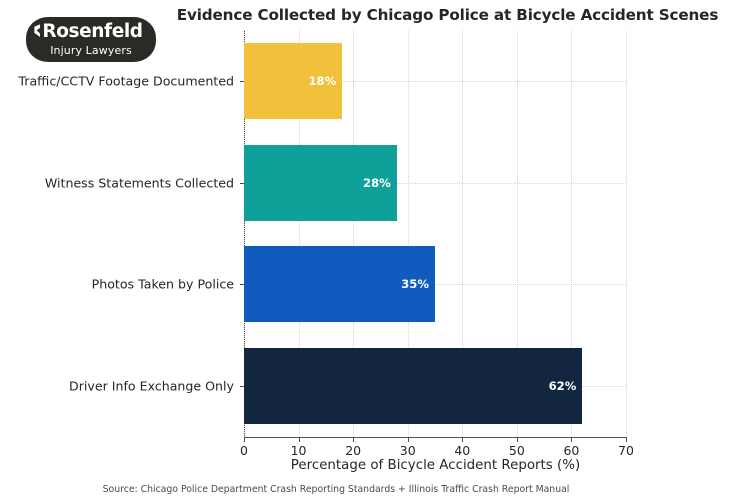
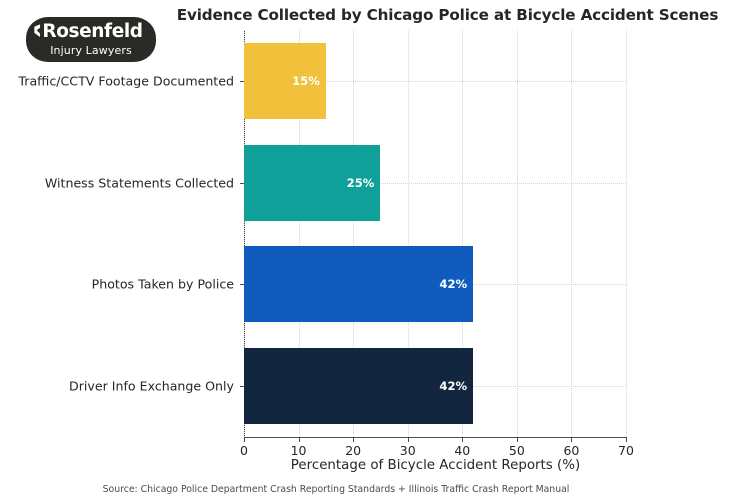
Traffic/CCTV Footage Documented: 18% -> 15%
Witness Statements Collected: 28% -> 25%
Photos Taken by Police: 35% -> 42%
Driver Info Exchange Only: 62% -> 42%
